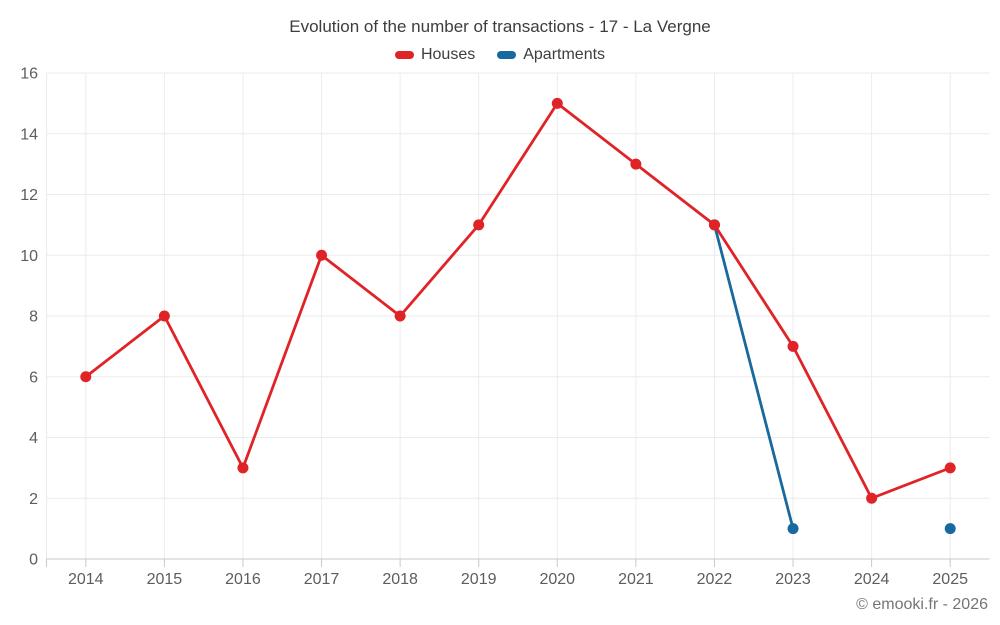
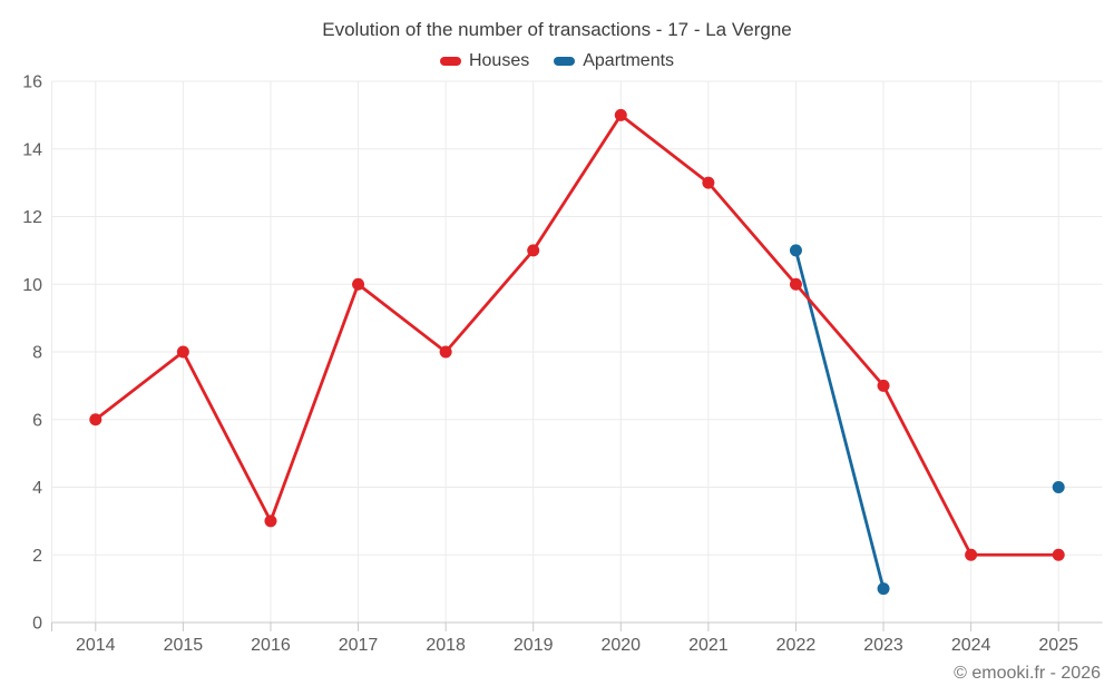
Houses/2022: 11 -> 10
Houses/2025: 3 -> 2
Apartments/2025: 1 -> 4
